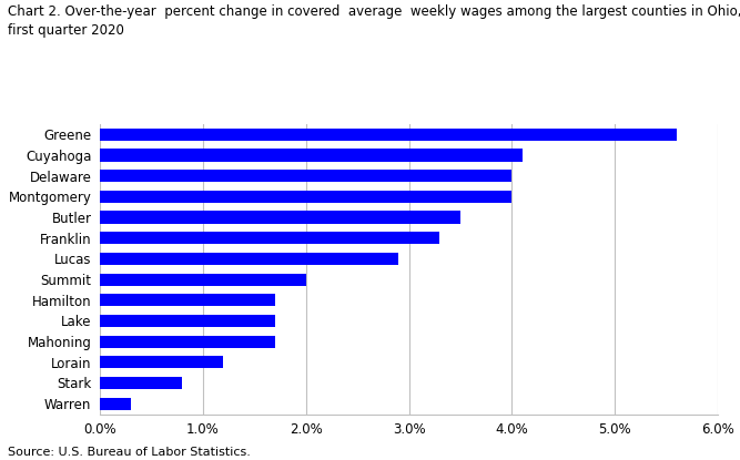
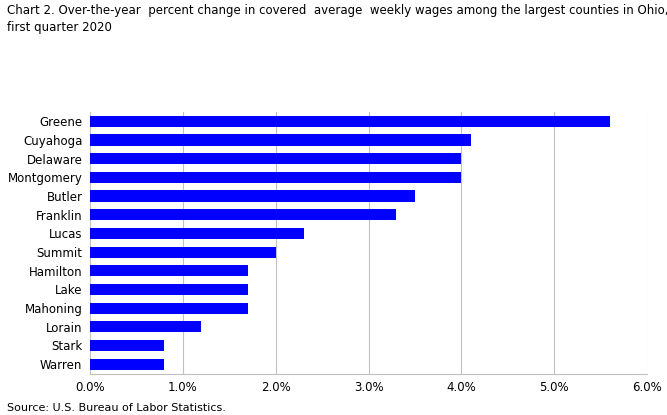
Lucas: 2.9% -> 2.3%
Warren: 0.3% -> 0.8%
